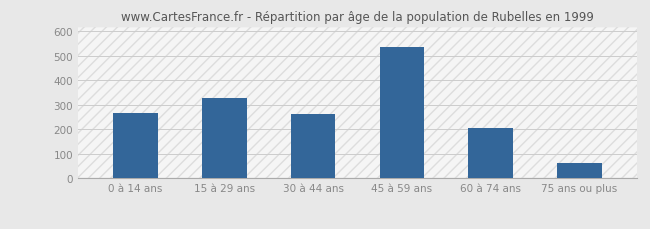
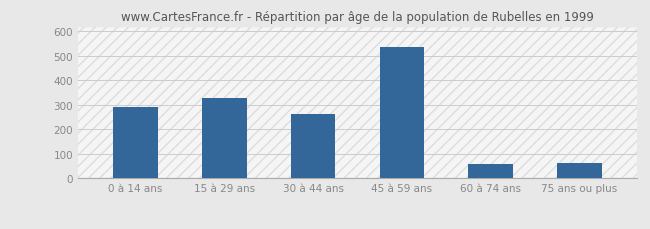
0 à 14 ans: 268 -> 290
60 à 74 ans: 204 -> 60
